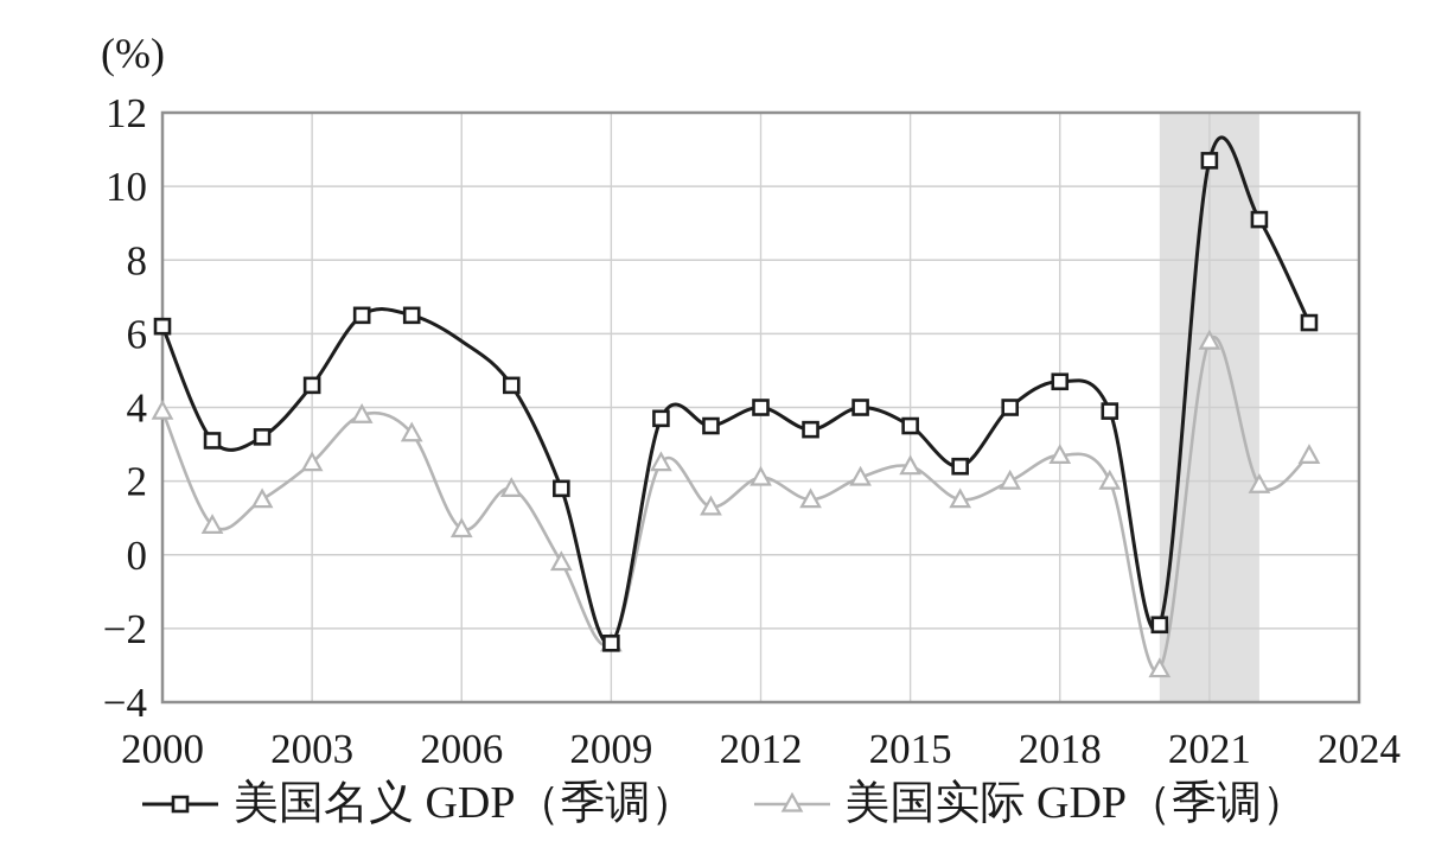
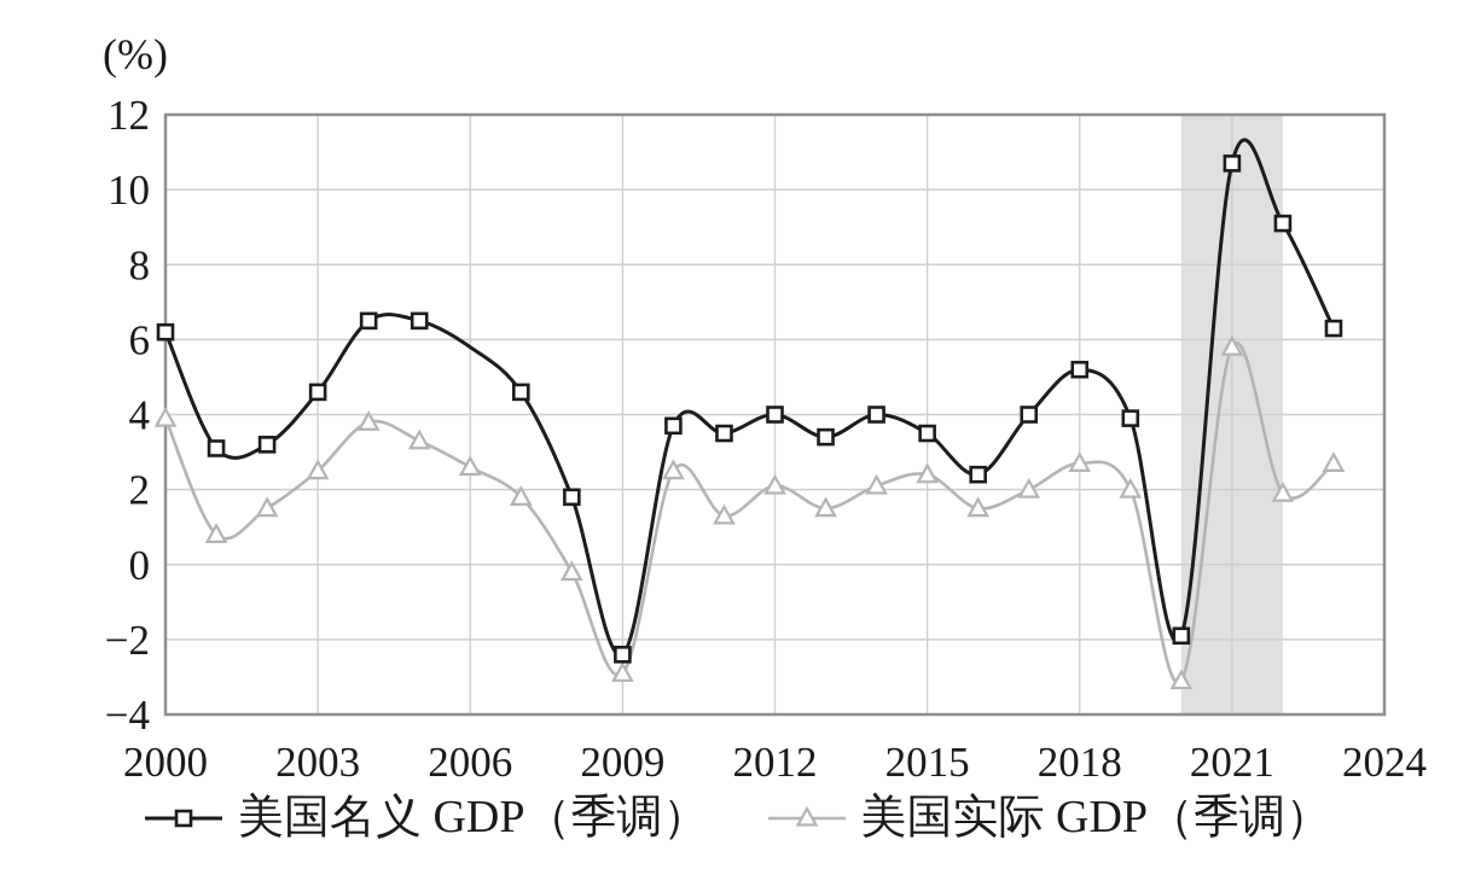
美国实际 GDP（季调）/2006: 0.7 -> 2.6
美国实际 GDP（季调）/2009: -2.4 -> -2.9
美国名义 GDP（季调）/2018: 4.7 -> 5.2
